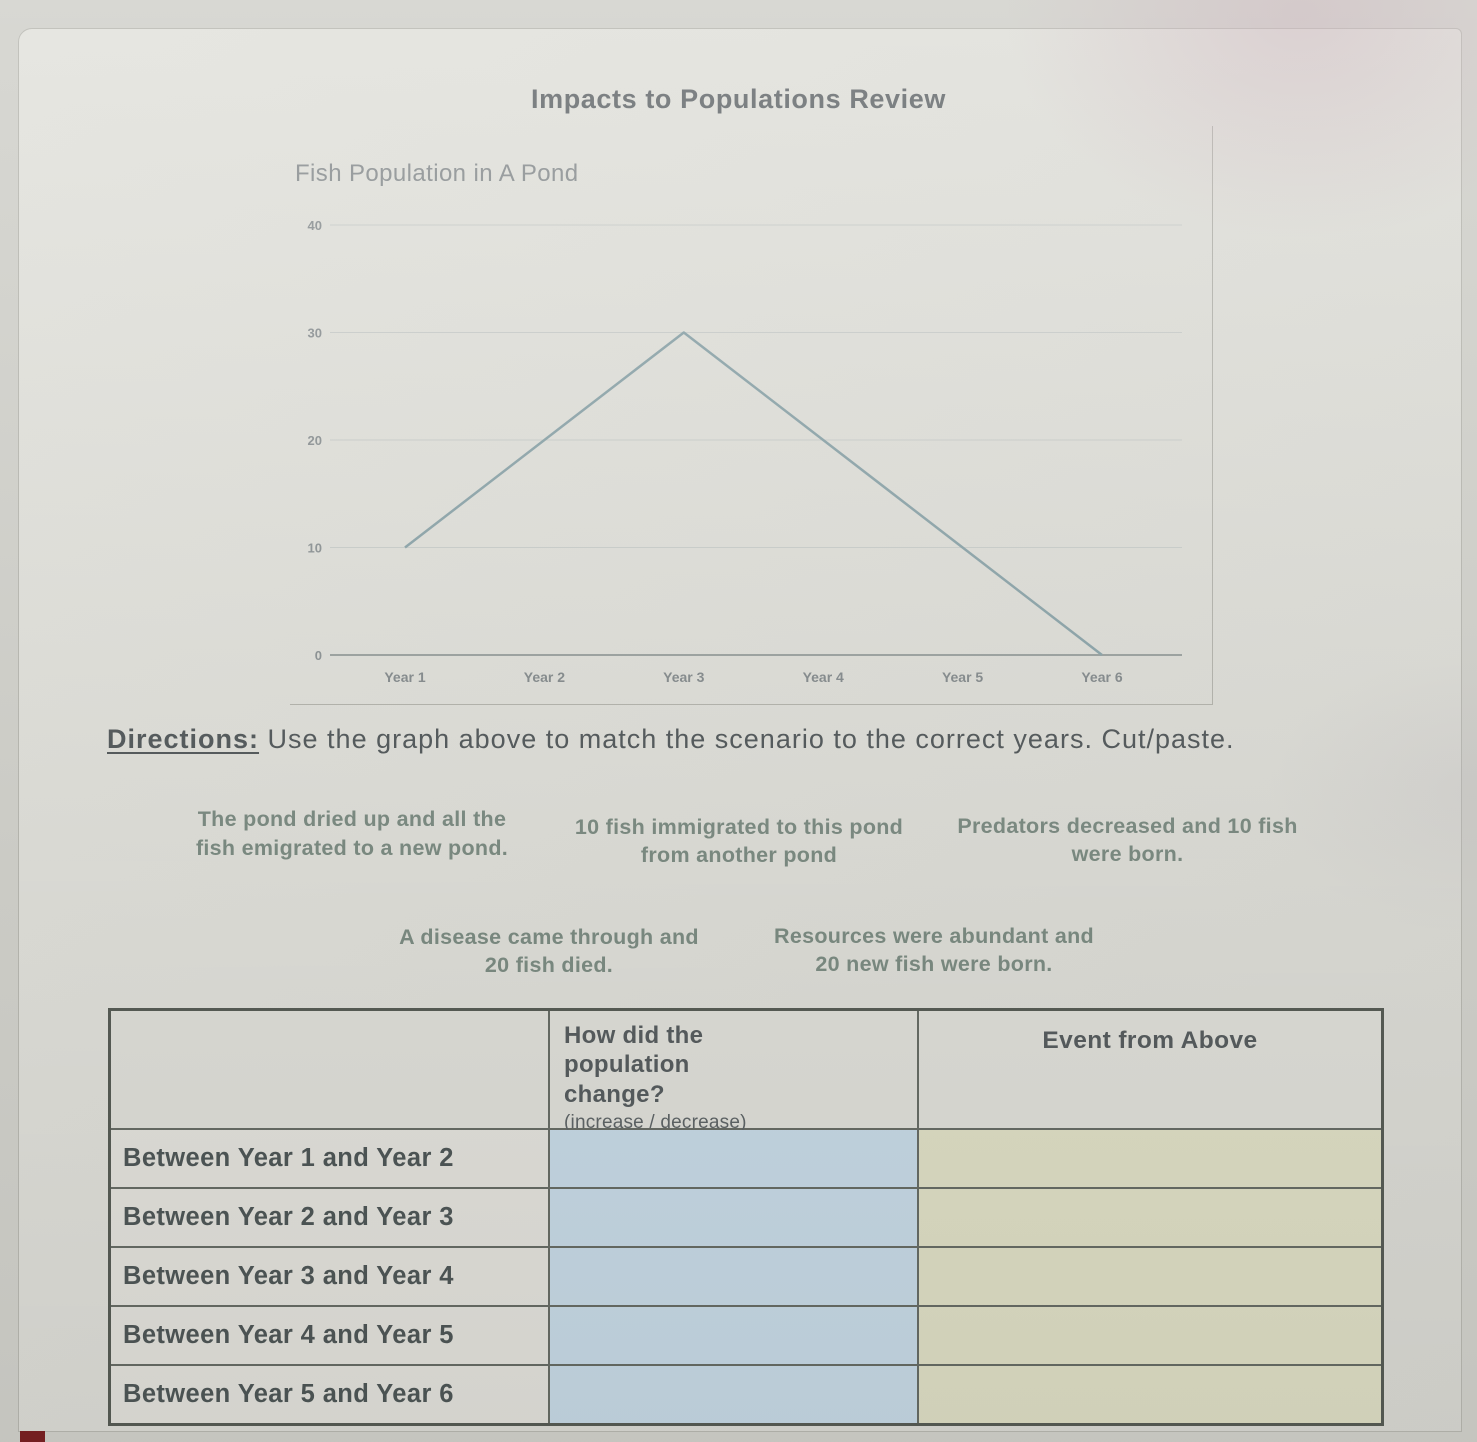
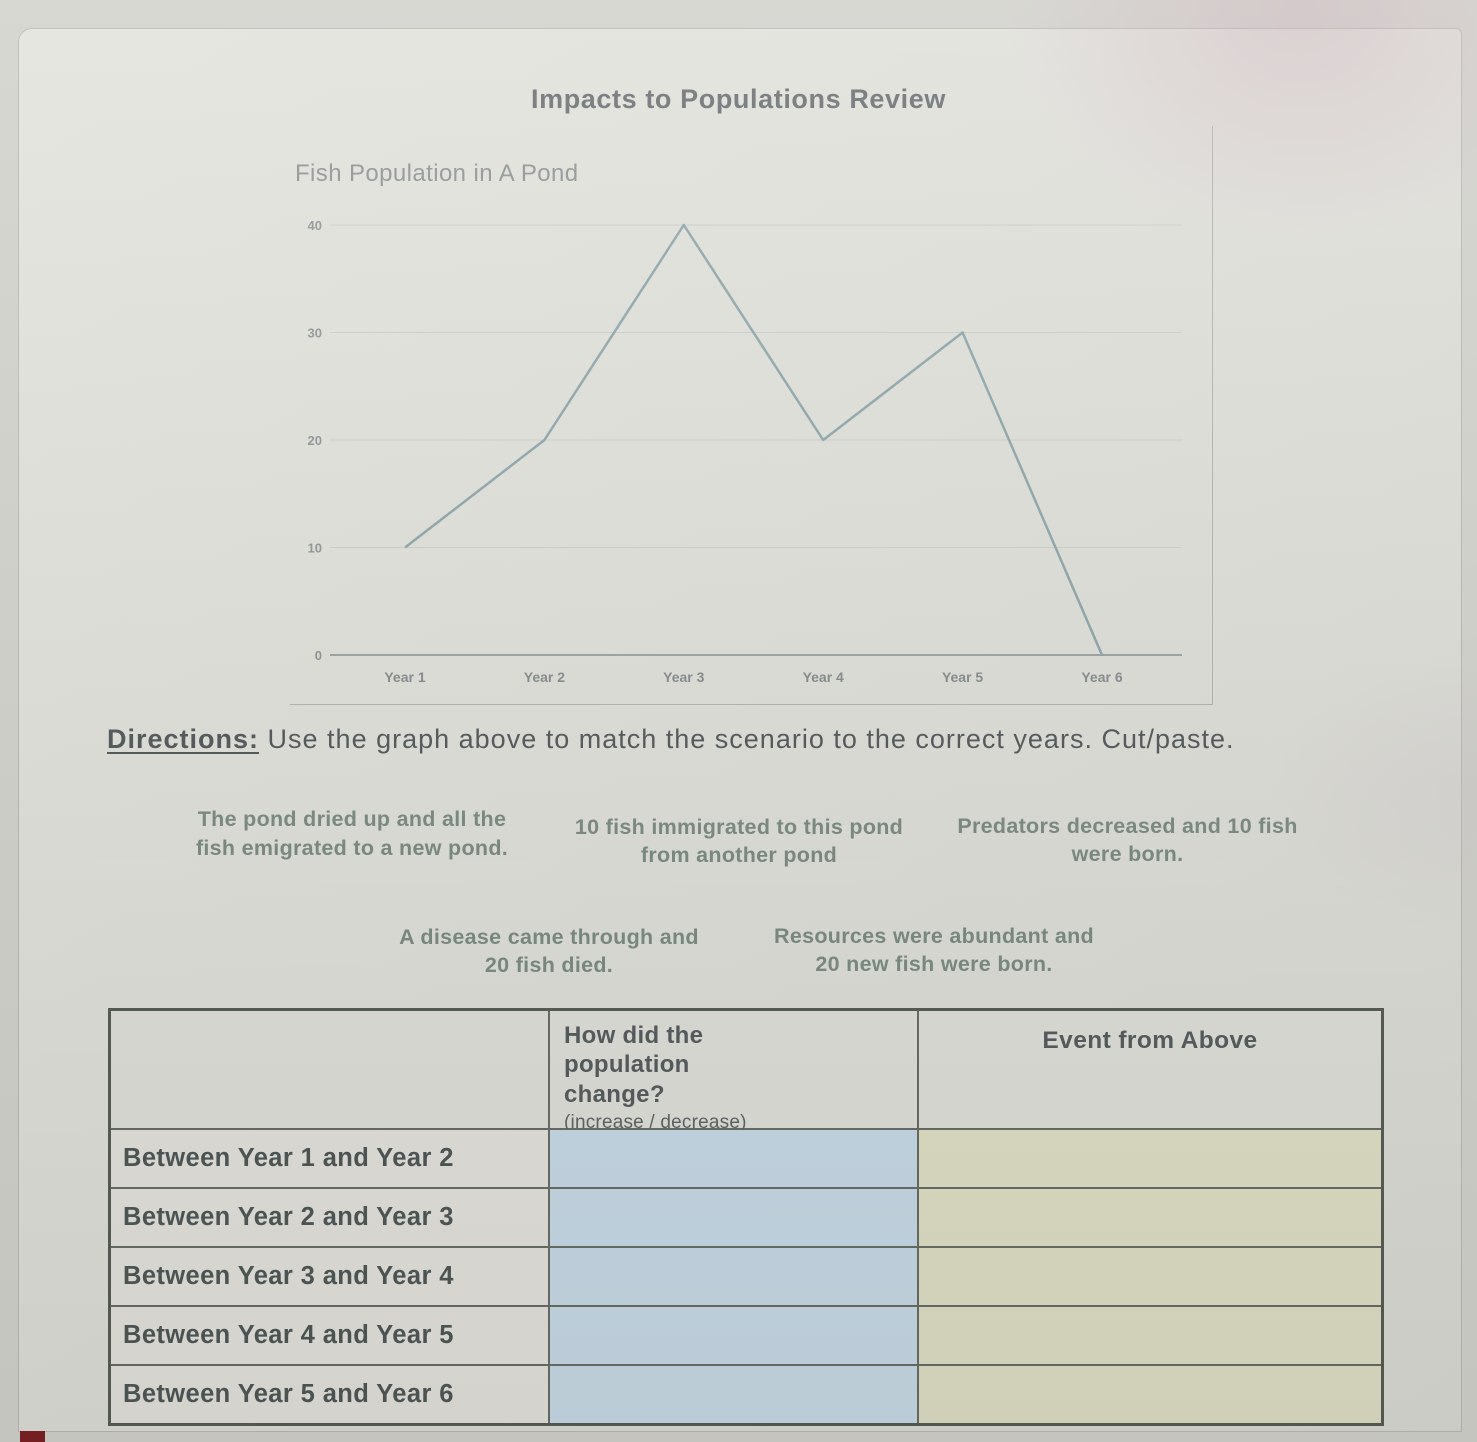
Year 3: 30 -> 40
Year 5: 10 -> 30
